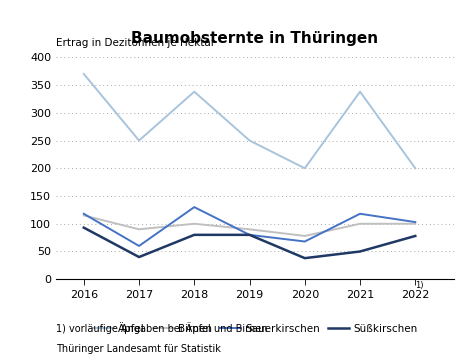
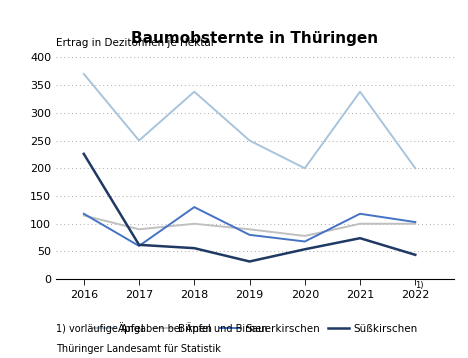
Süßkirschen/2016: 93 -> 226
Süßkirschen/2017: 40 -> 62
Süßkirschen/2018: 80 -> 56
Süßkirschen/2019: 80 -> 32
Süßkirschen/2020: 38 -> 54
Süßkirschen/2021: 50 -> 74
Süßkirschen/2022: 78 -> 44
